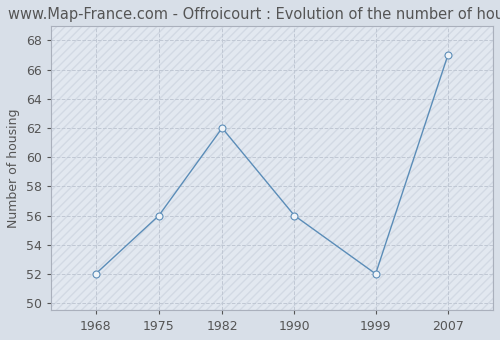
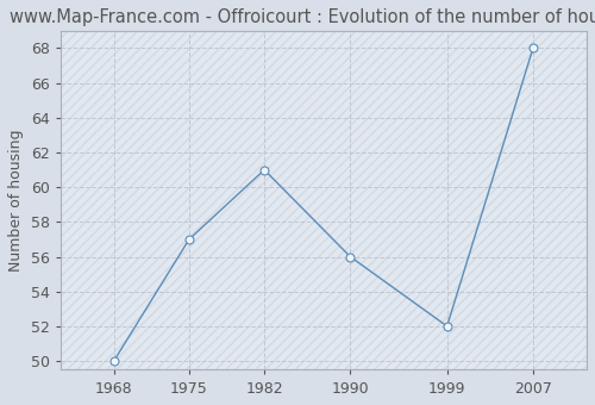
1968: 52 -> 50
1975: 56 -> 57
1982: 62 -> 61
2007: 67 -> 68
